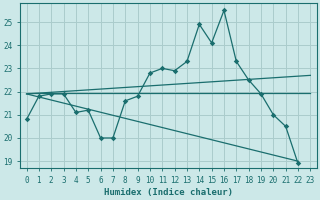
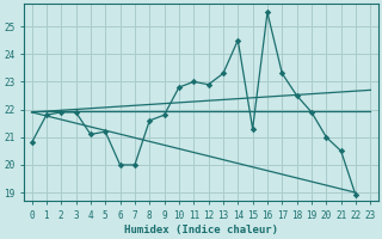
14: 24.9 -> 24.5
15: 24.1 -> 21.3
